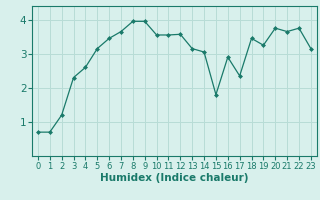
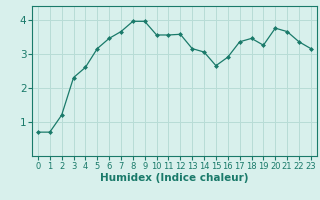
15: 1.80 -> 2.65
17: 2.35 -> 3.35
22: 3.75 -> 3.35
